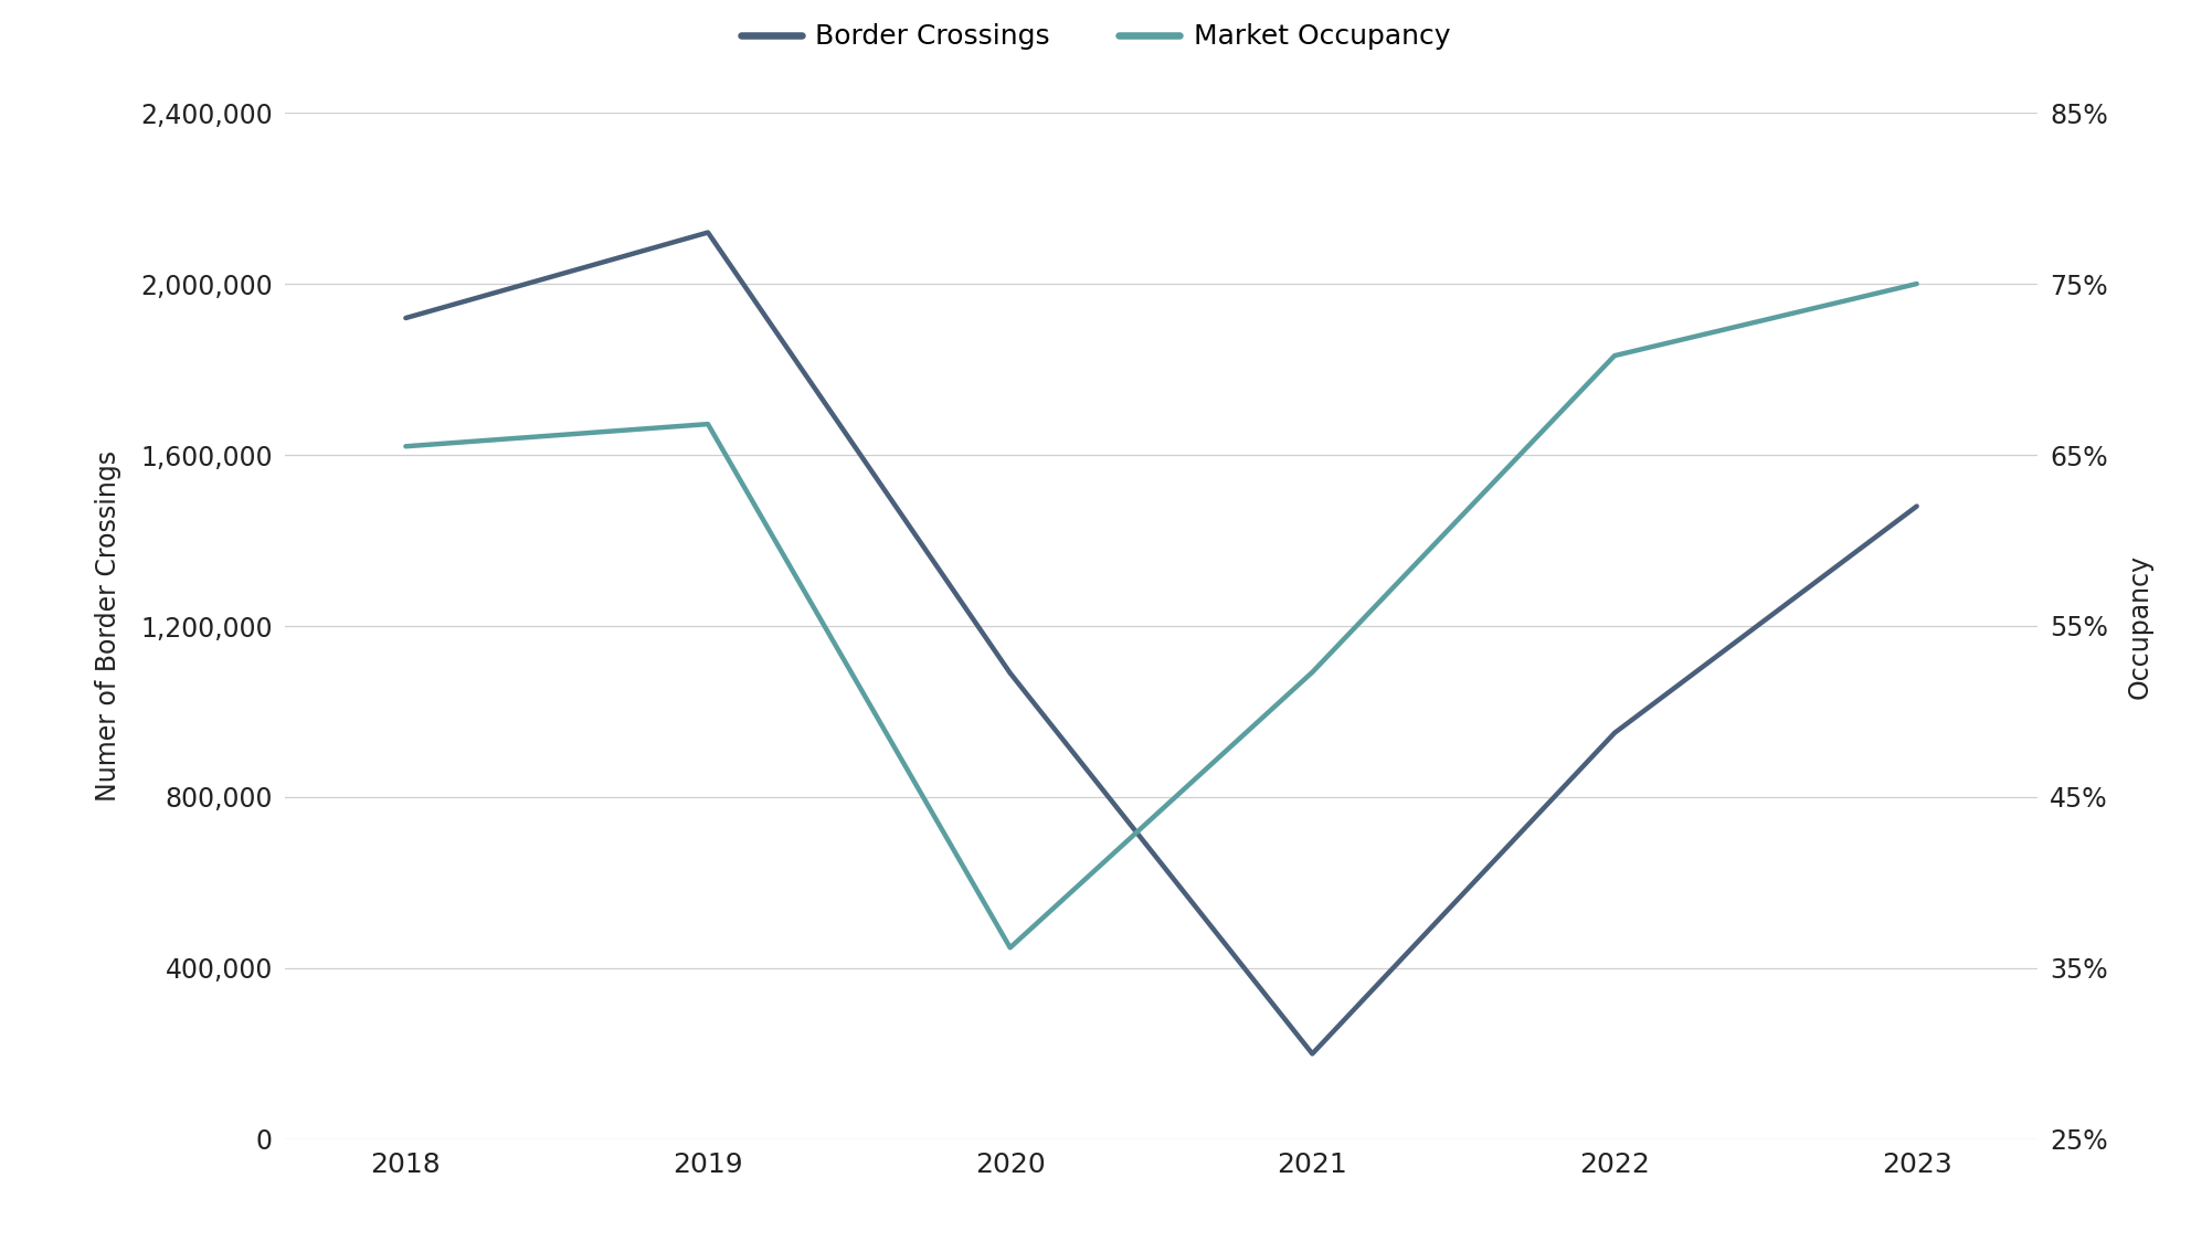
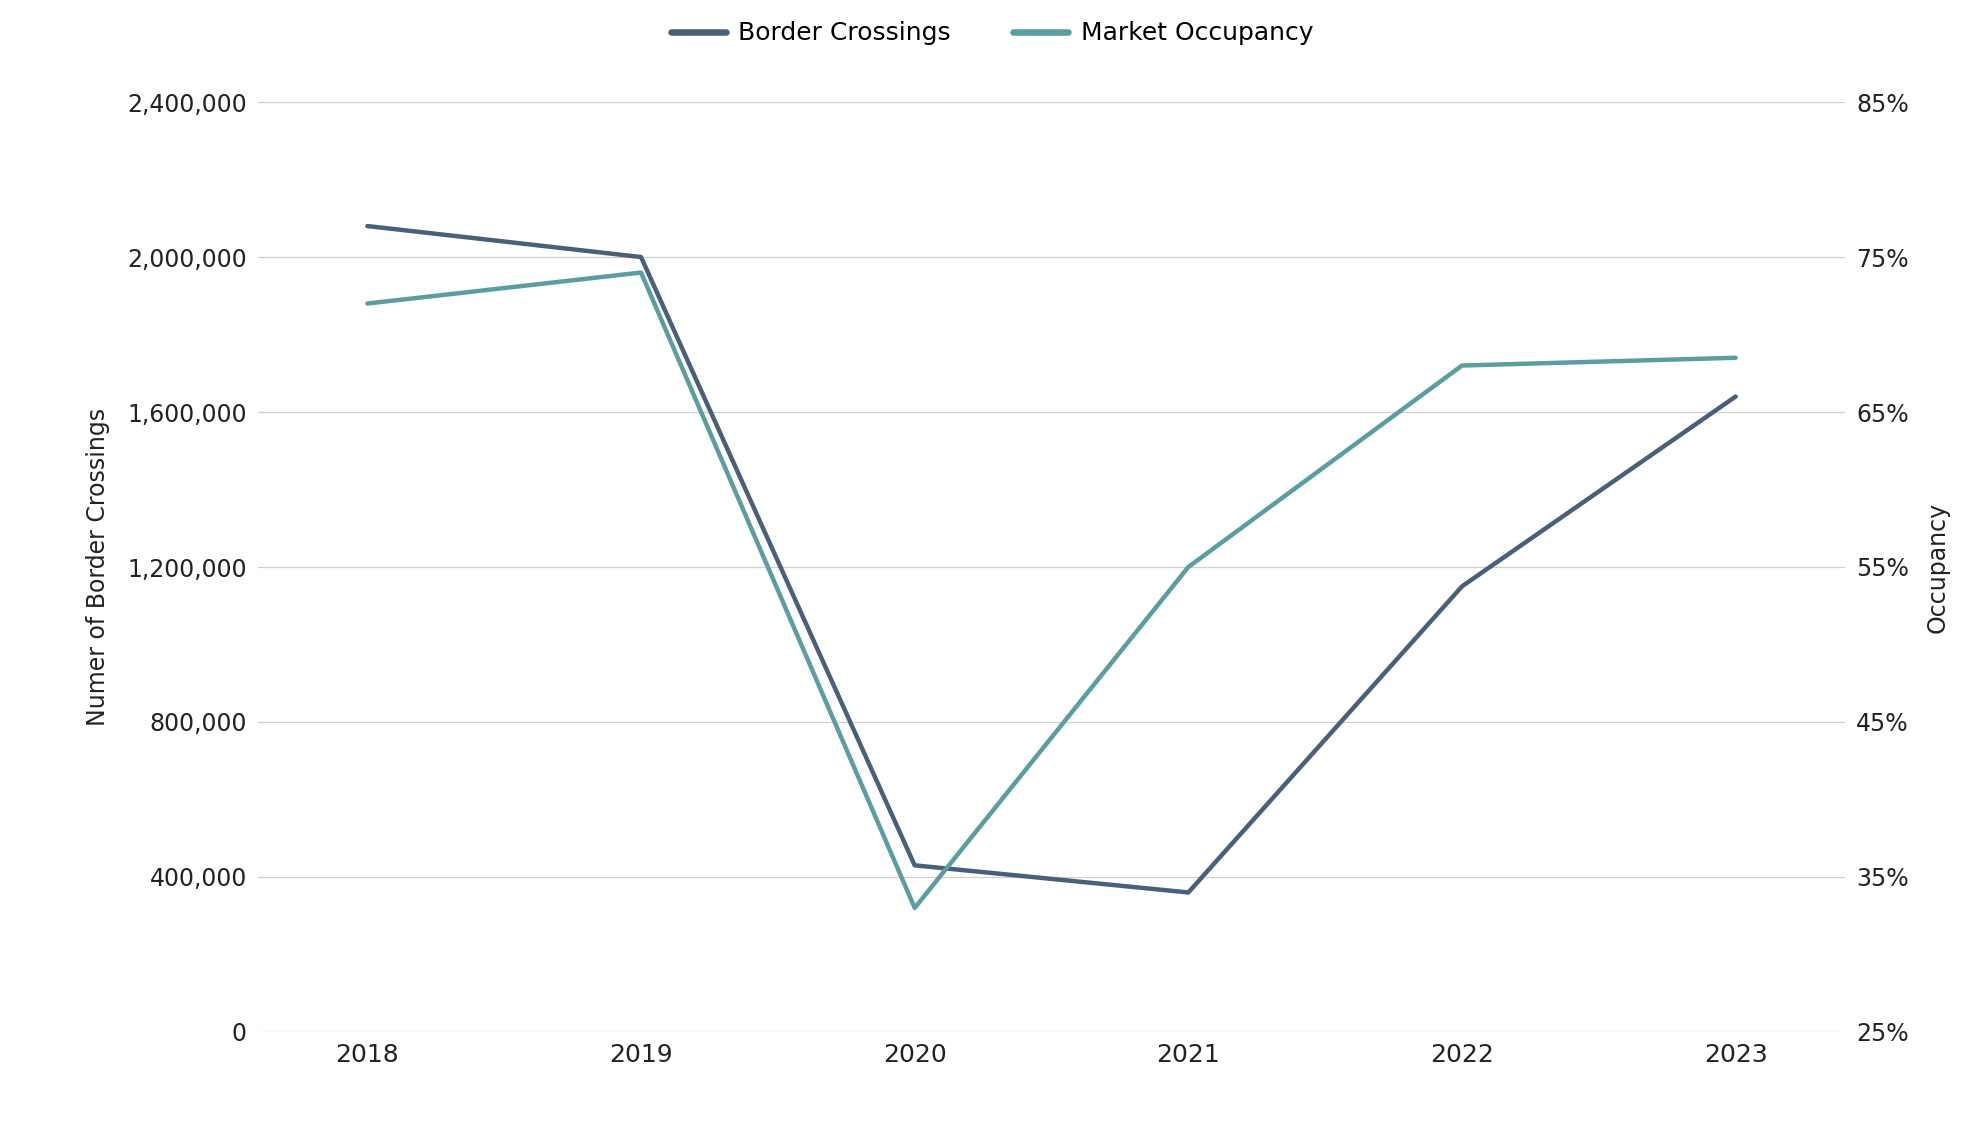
Border Crossings/2018: 1,920,000 -> 2,080,000
Market Occupancy/2018: 65.5% -> 72.0%
Border Crossings/2019: 2,120,000 -> 2,000,000
Market Occupancy/2019: 66.8% -> 74.0%
Border Crossings/2020: 1,090,000 -> 430,000
Market Occupancy/2020: 36.2% -> 33.0%
Border Crossings/2021: 200,000 -> 360,000
Market Occupancy/2021: 52.3% -> 55.0%
Border Crossings/2022: 950,000 -> 1,150,000
Market Occupancy/2022: 70.8% -> 68.0%
Border Crossings/2023: 1,480,000 -> 1,640,000
Market Occupancy/2023: 75.0% -> 68.5%
